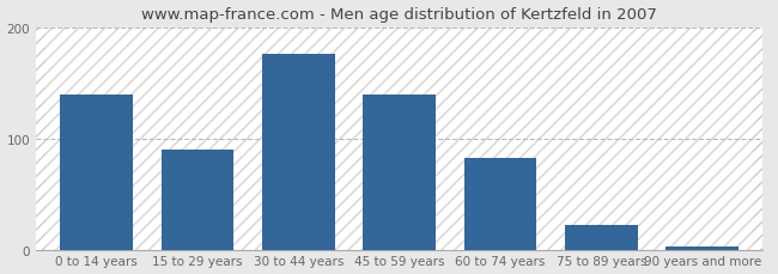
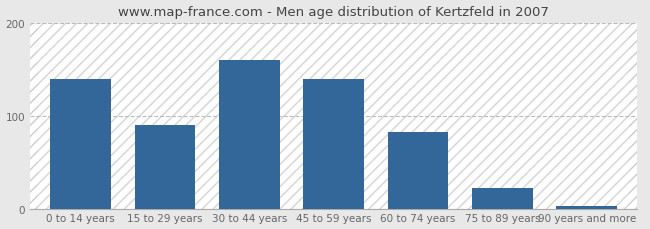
30 to 44 years: 176 -> 160
